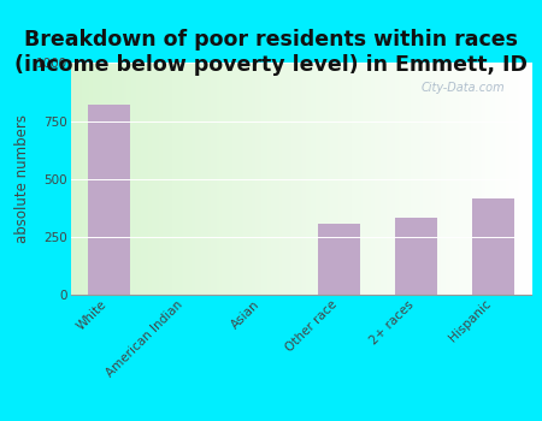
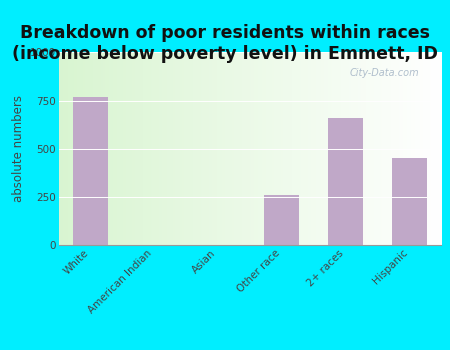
White: 820 -> 770
Other race: 300 -> 260
2+ races: 330 -> 660
Hispanic: 420 -> 450
